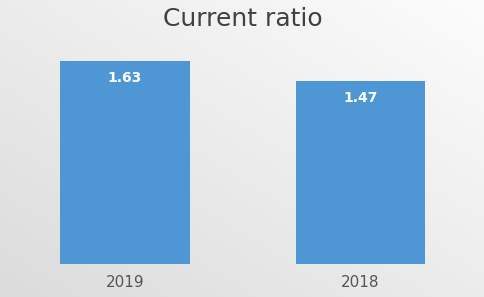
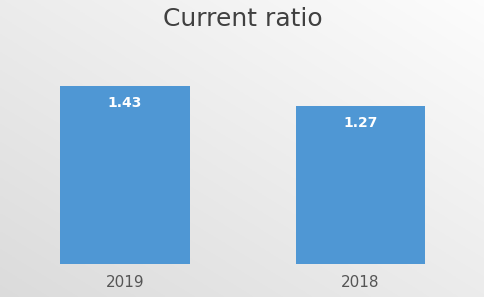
2019: 1.63 -> 1.43
2018: 1.47 -> 1.27
